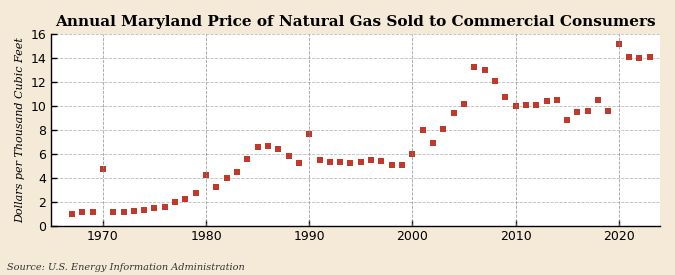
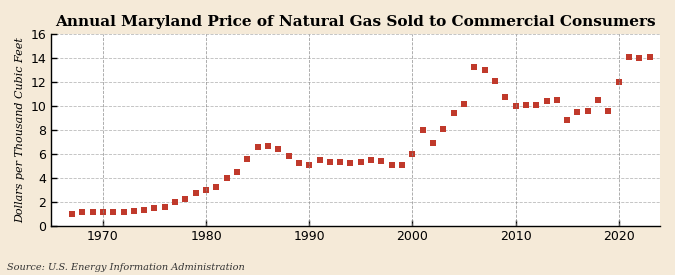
1970: 4.7 -> 1.1
1980: 4.2 -> 3.0
1990: 7.7 -> 5.1
2020: 15.2 -> 12.0
